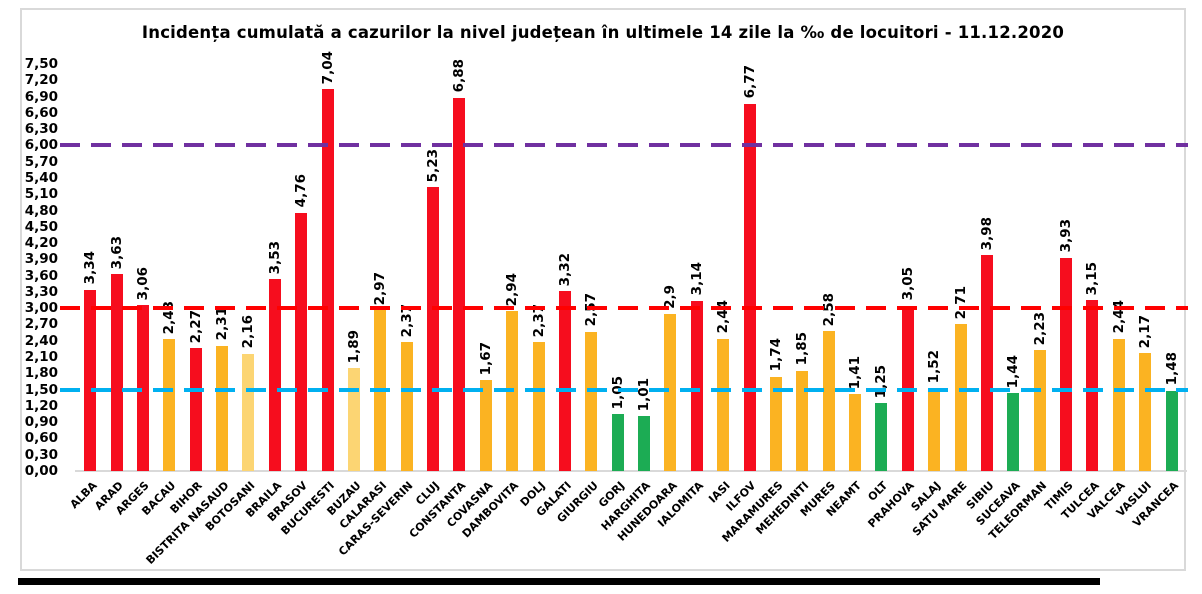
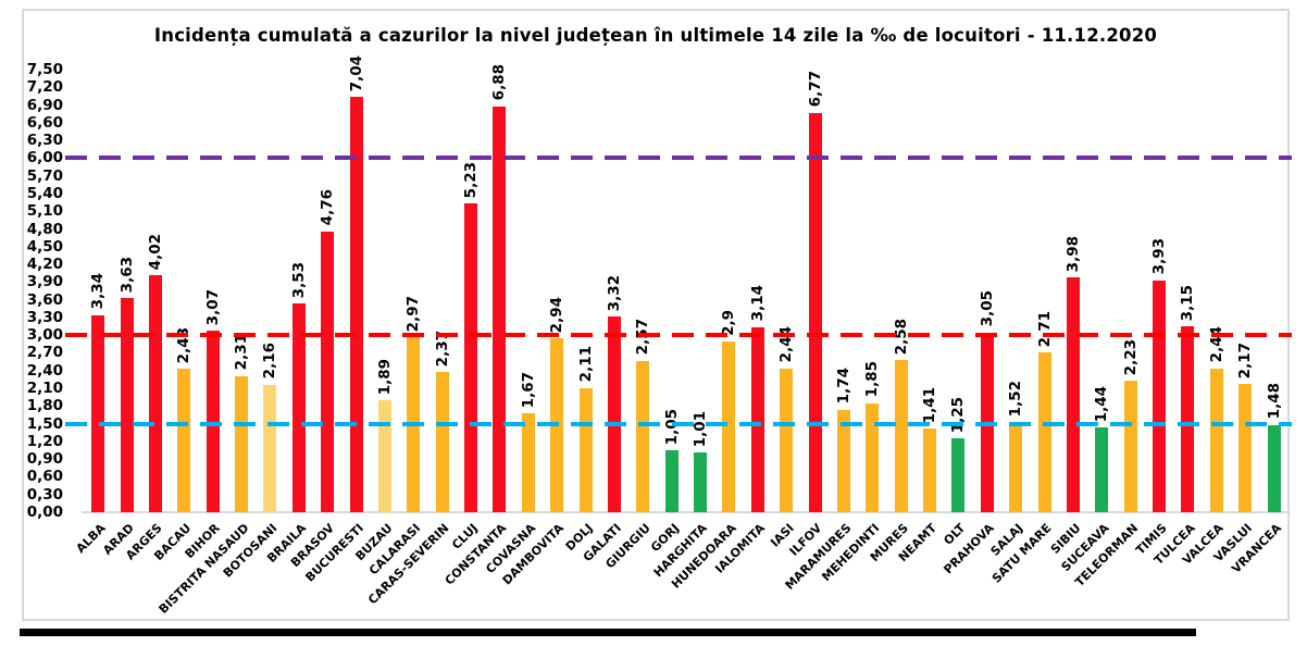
ARGES: 3,06 -> 4,02
BIHOR: 2,27 -> 3,07
DOLJ: 2,37 -> 2,11
